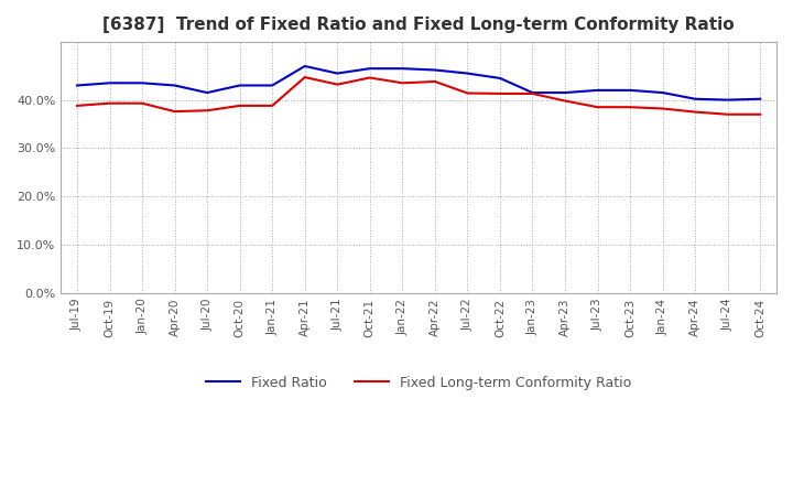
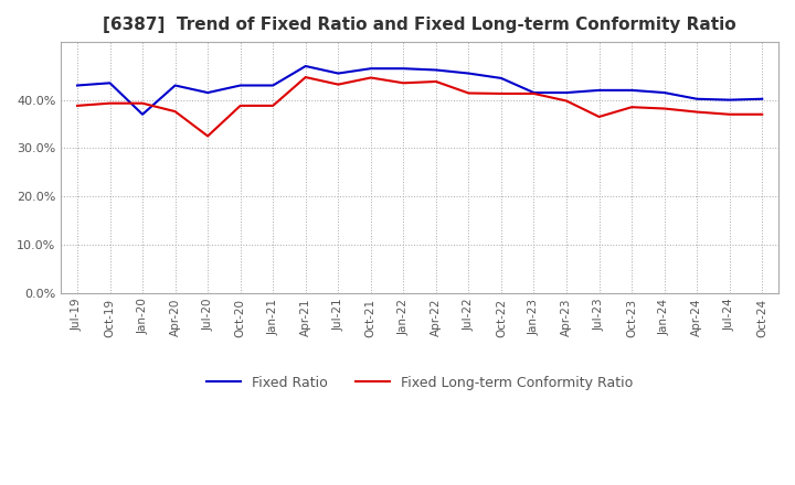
Fixed Ratio/Jan-20: 43.5% -> 37.0%
Fixed Long-term Conformity Ratio/Jul-20: 37.8% -> 32.5%
Fixed Long-term Conformity Ratio/Jul-23: 38.5% -> 36.5%
